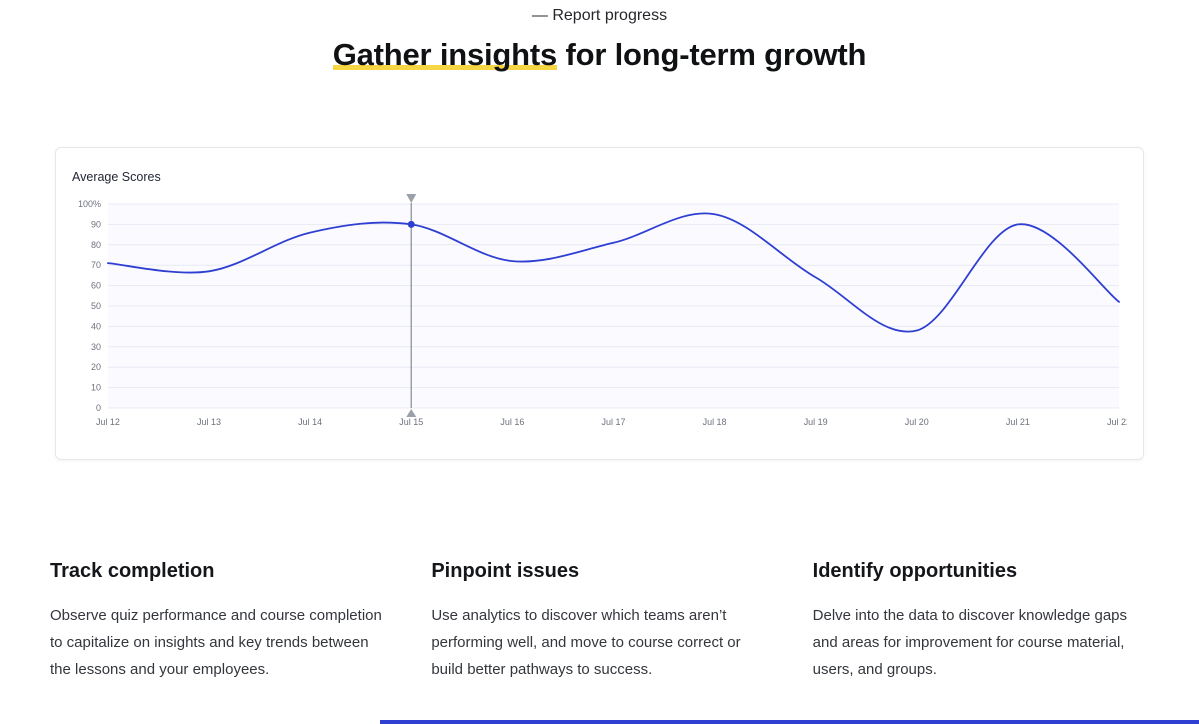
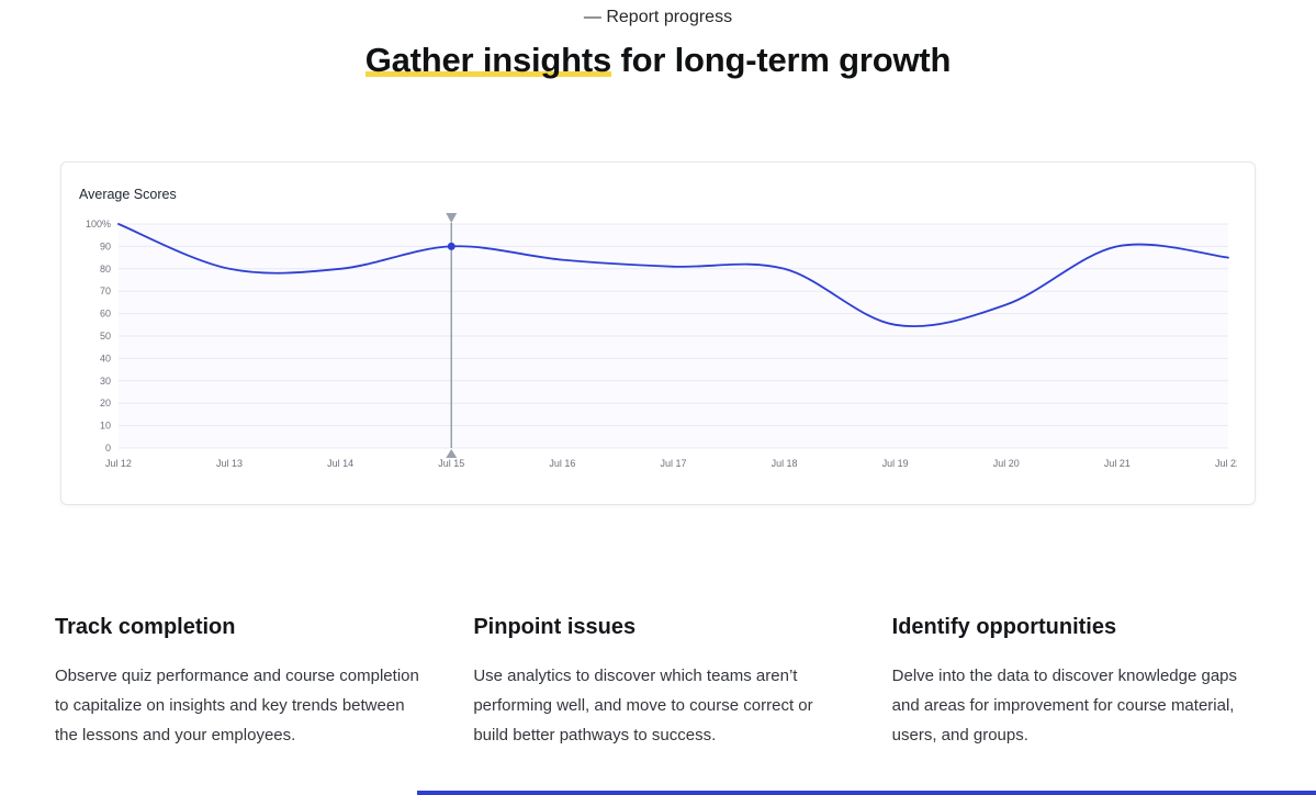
Jul 12: 71% -> 100%
Jul 13: 67% -> 80%
Jul 14: 86% -> 80%
Jul 16: 72% -> 84%
Jul 18: 95% -> 80%
Jul 19: 64% -> 55%
Jul 20: 38% -> 64%
Jul 22: 52% -> 85%
